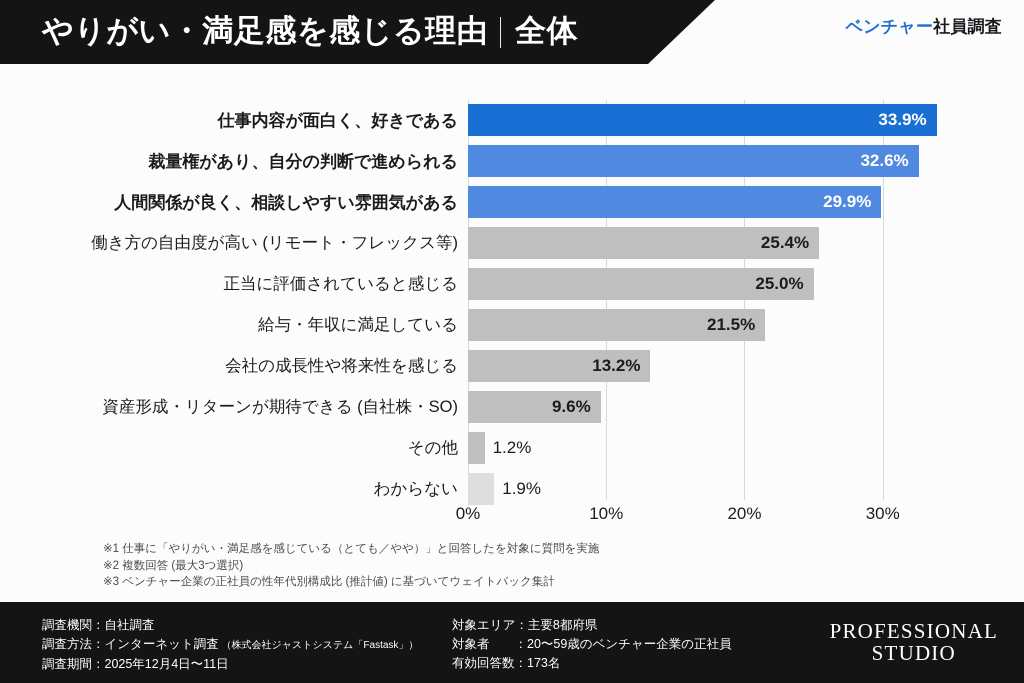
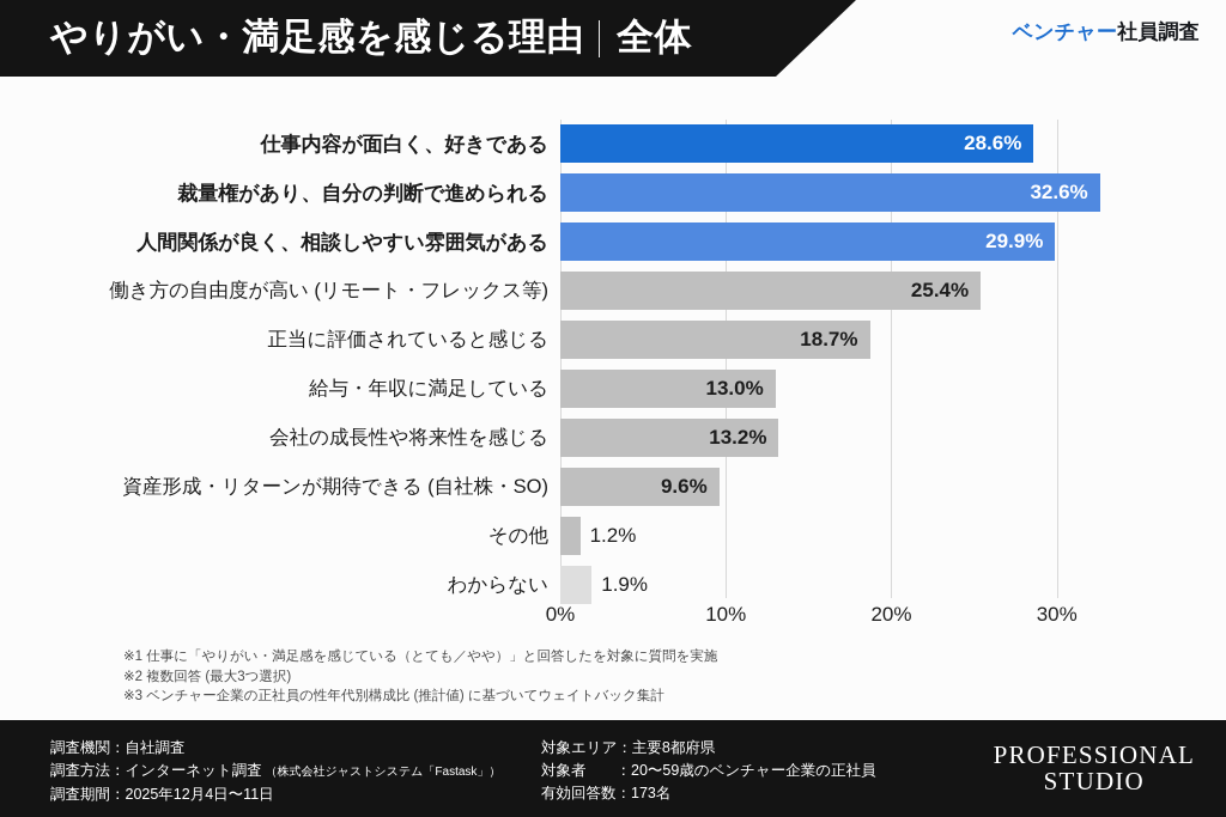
仕事内容が面白く、好きである: 33.9% -> 28.6%
正当に評価されていると感じる: 25.0% -> 18.7%
給与・年収に満足している: 21.5% -> 13.0%
